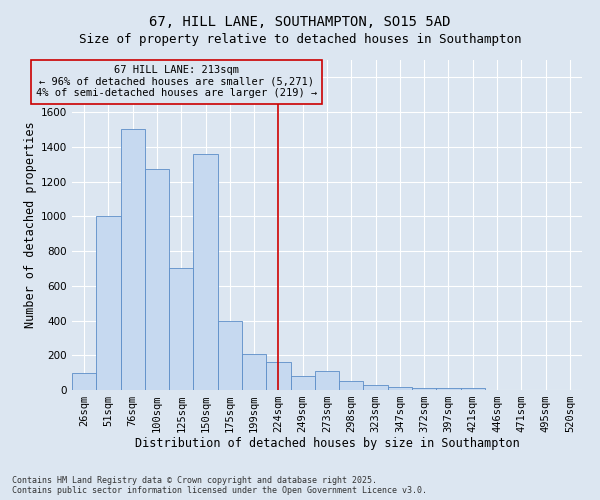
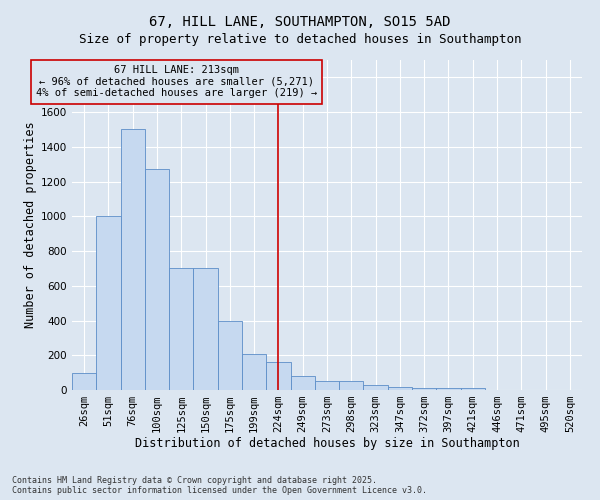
150sqm: 1360 -> 700
273sqm: 110 -> 50
